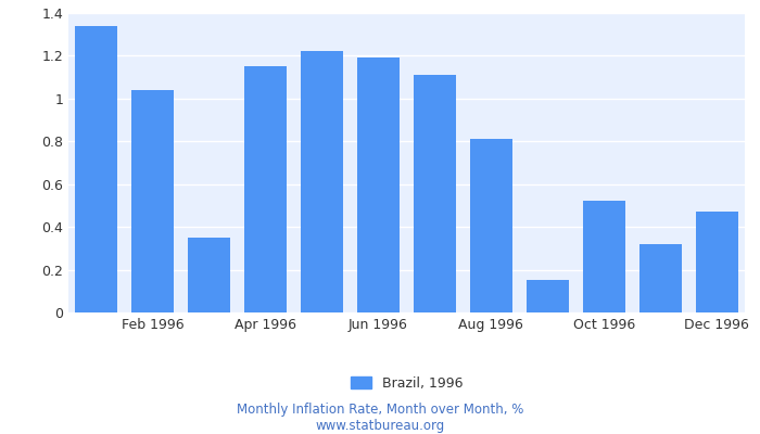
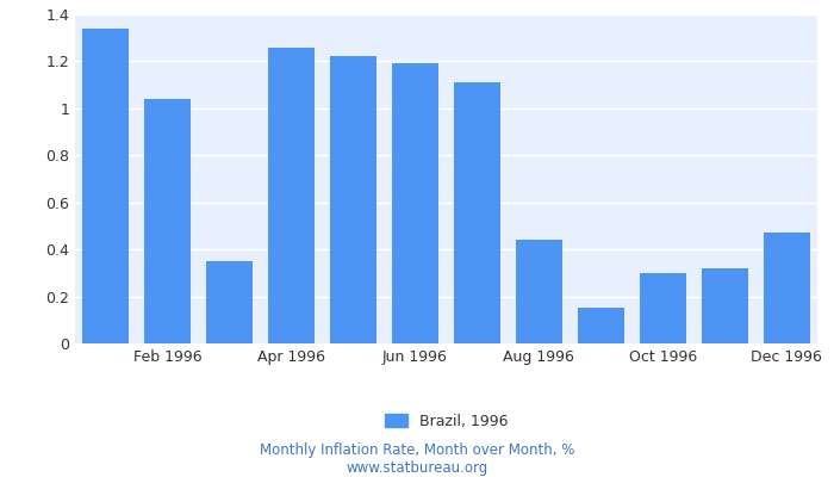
Apr 1996: 1.15 -> 1.26
Aug 1996: 0.81 -> 0.44
Oct 1996: 0.52 -> 0.30
